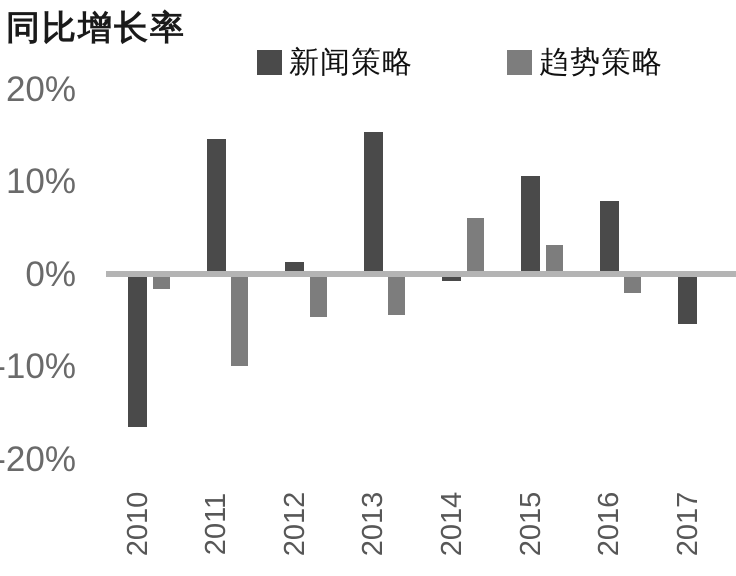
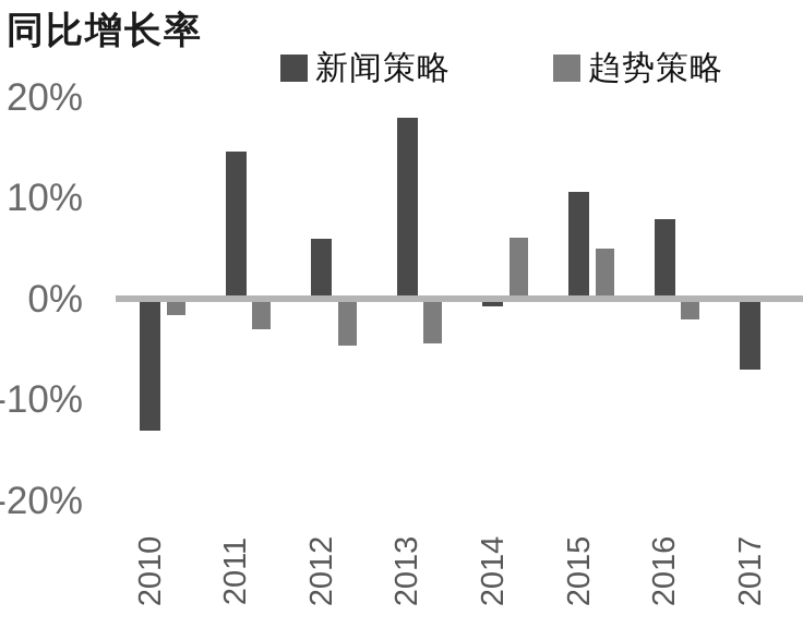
新闻策略/2010: -16% -> -13%
趋势策略/2011: -10% -> -3%
新闻策略/2012: 1% -> 6%
新闻策略/2013: 15% -> 18%
趋势策略/2015: 3% -> 5%
新闻策略/2017: -5% -> -7%
